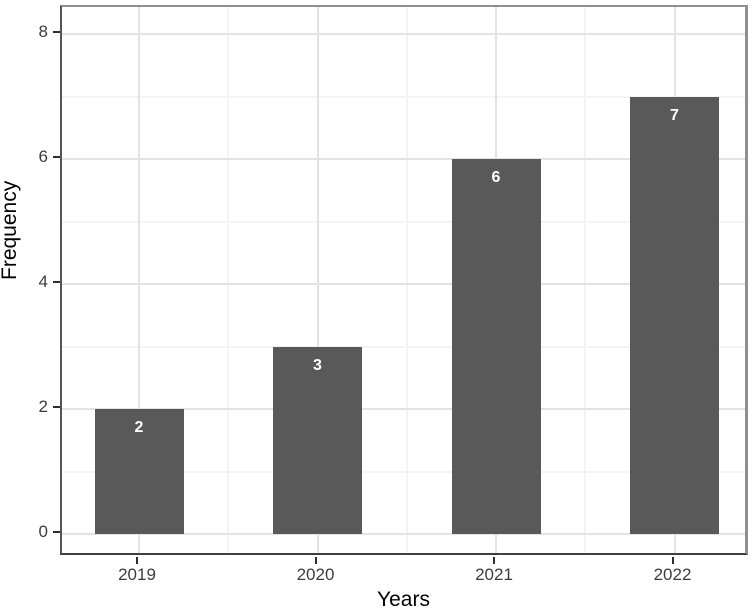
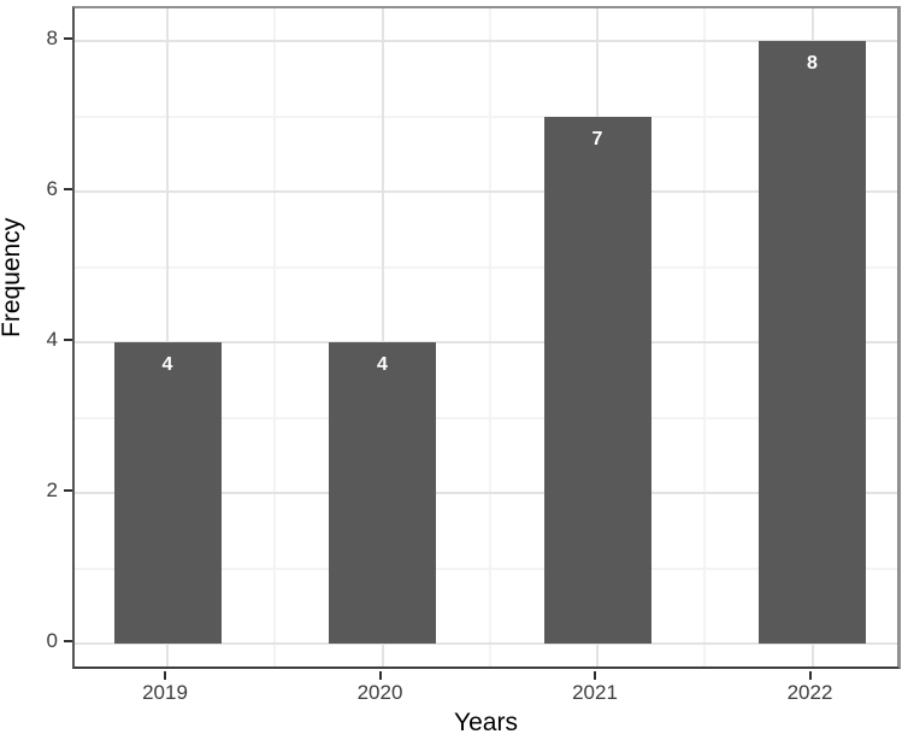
2019: 2 -> 4
2020: 3 -> 4
2021: 6 -> 7
2022: 7 -> 8
